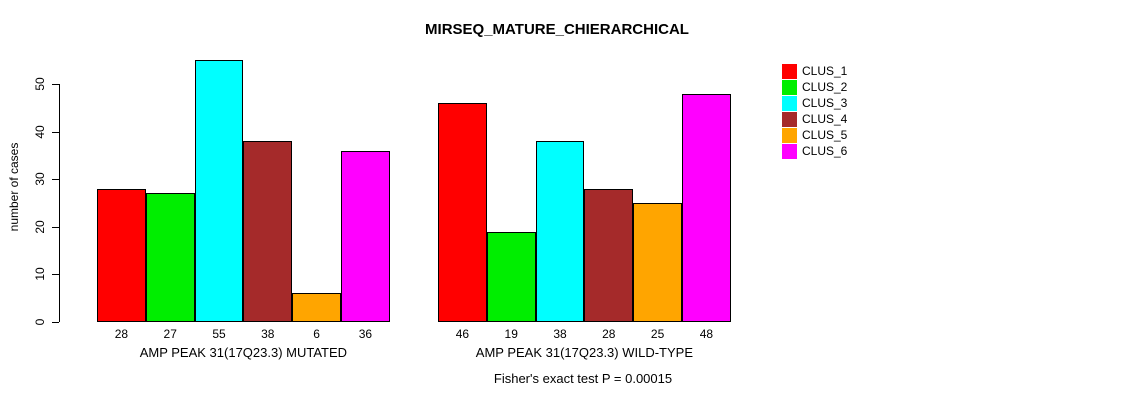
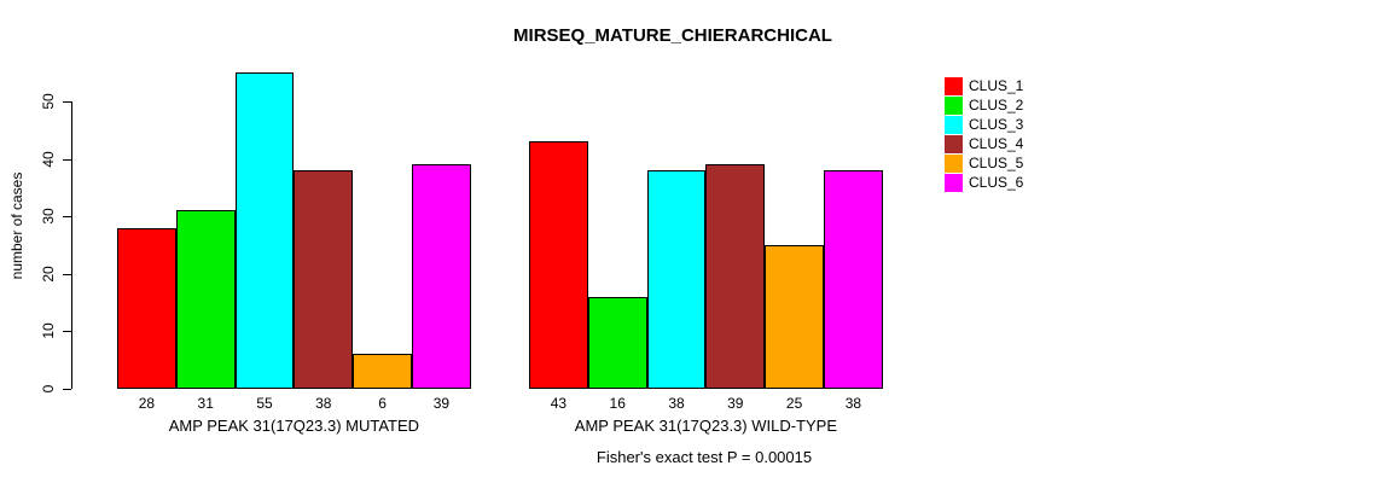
CLUS_2/AMP PEAK 31(17Q23.3) MUTATED: 27 -> 31
CLUS_6/AMP PEAK 31(17Q23.3) MUTATED: 36 -> 39
CLUS_1/AMP PEAK 31(17Q23.3) WILD-TYPE: 46 -> 43
CLUS_2/AMP PEAK 31(17Q23.3) WILD-TYPE: 19 -> 16
CLUS_4/AMP PEAK 31(17Q23.3) WILD-TYPE: 28 -> 39
CLUS_6/AMP PEAK 31(17Q23.3) WILD-TYPE: 48 -> 38
